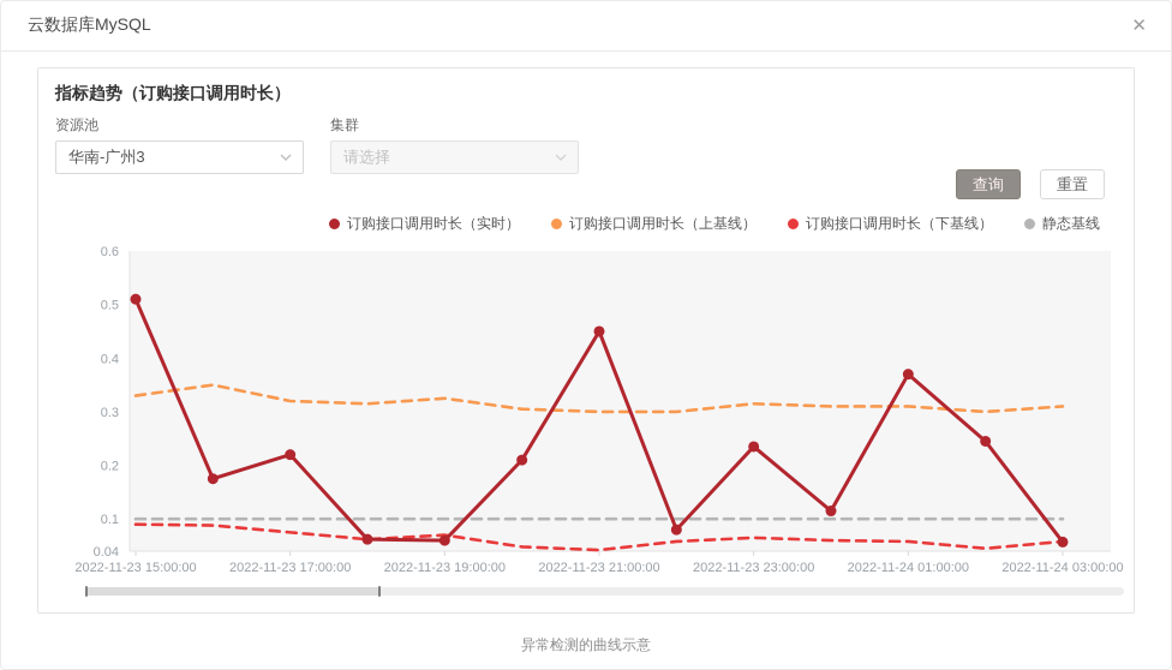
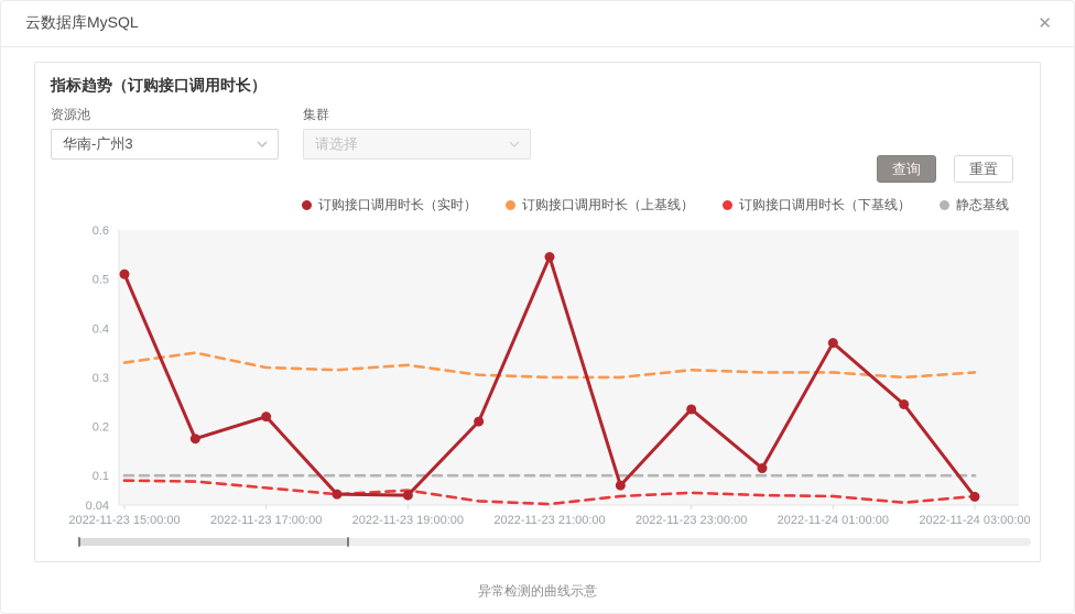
订购接口调用时长（实时）/2022-11-23 21:00:00: 0.45 -> 0.55
